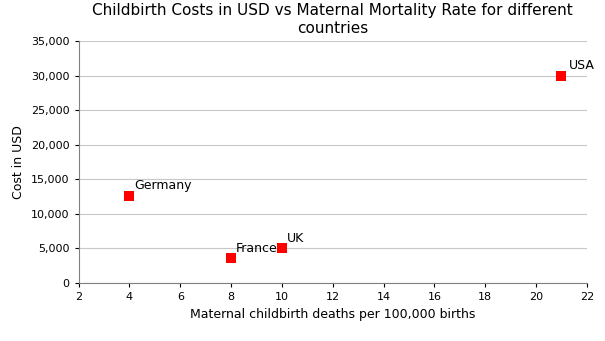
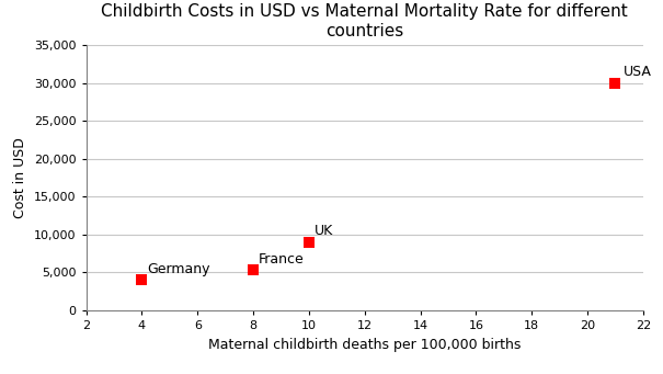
4: 12,600 -> 4,000
8: 3,600 -> 5,300
10: 5,000 -> 9,000
